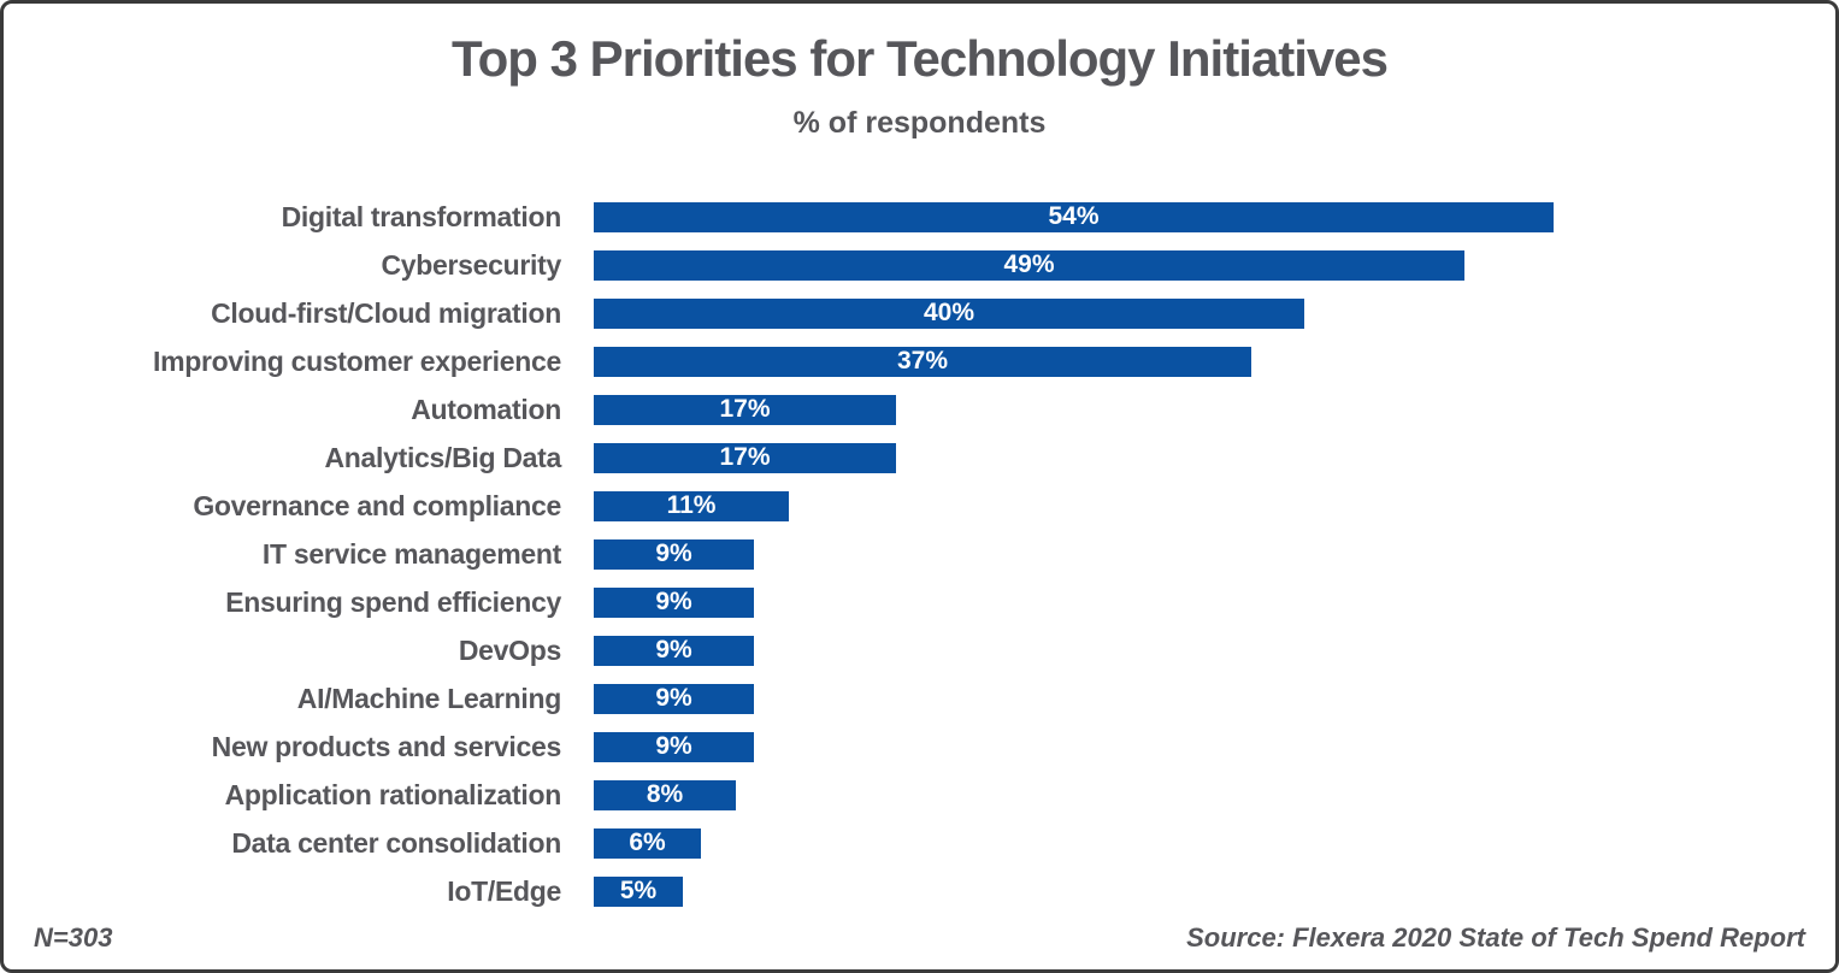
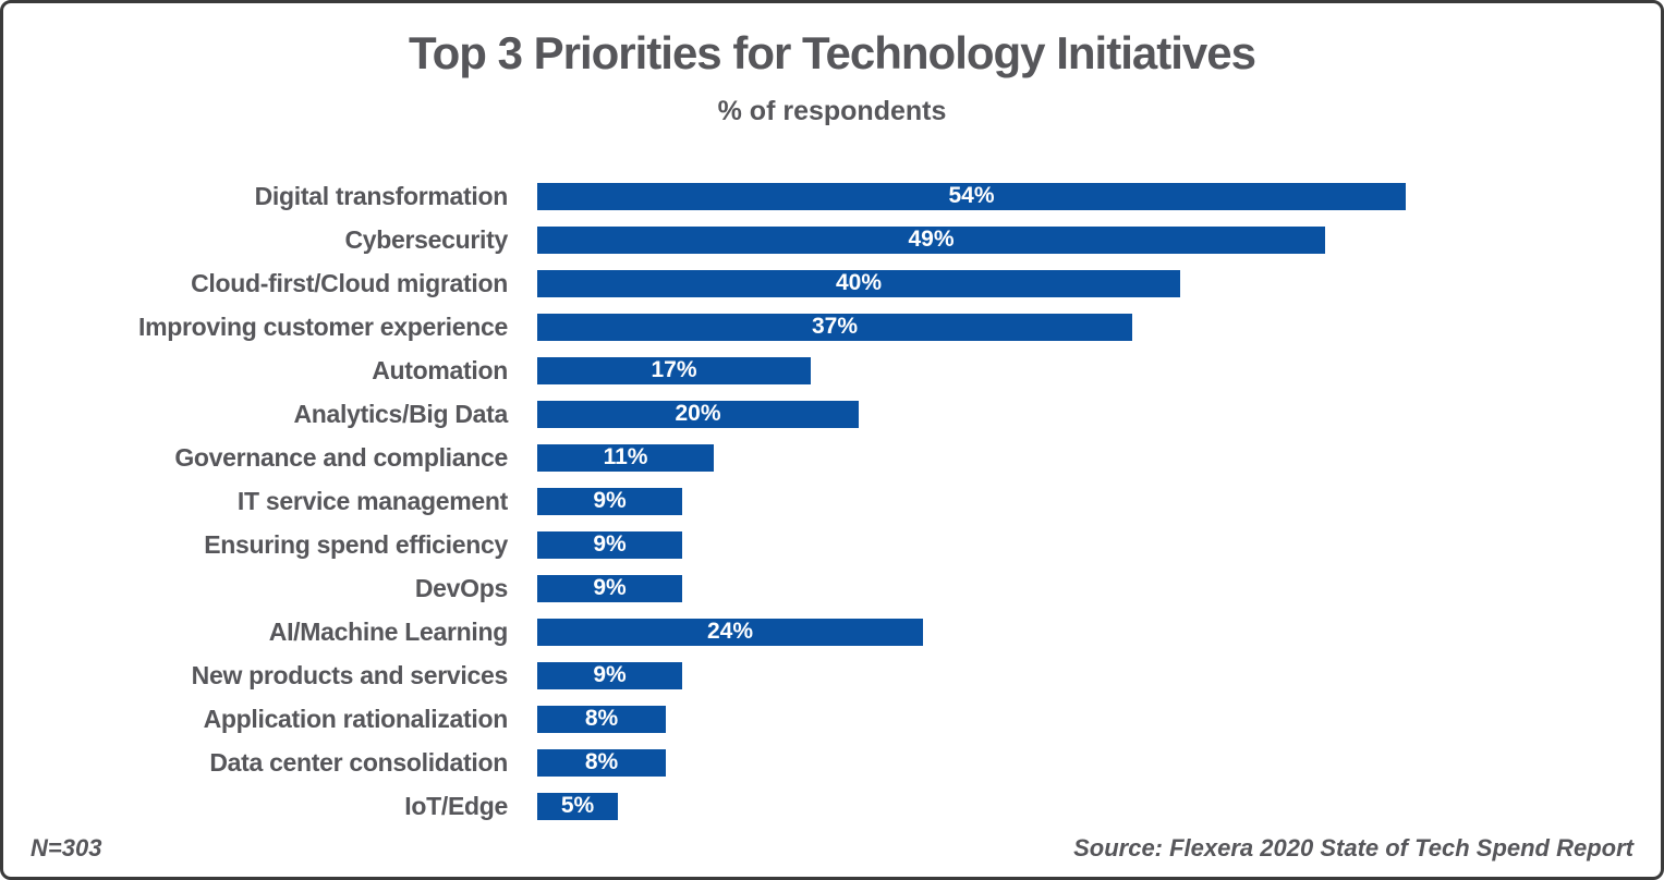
Analytics/Big Data: 17% -> 20%
AI/Machine Learning: 9% -> 24%
Data center consolidation: 6% -> 8%
